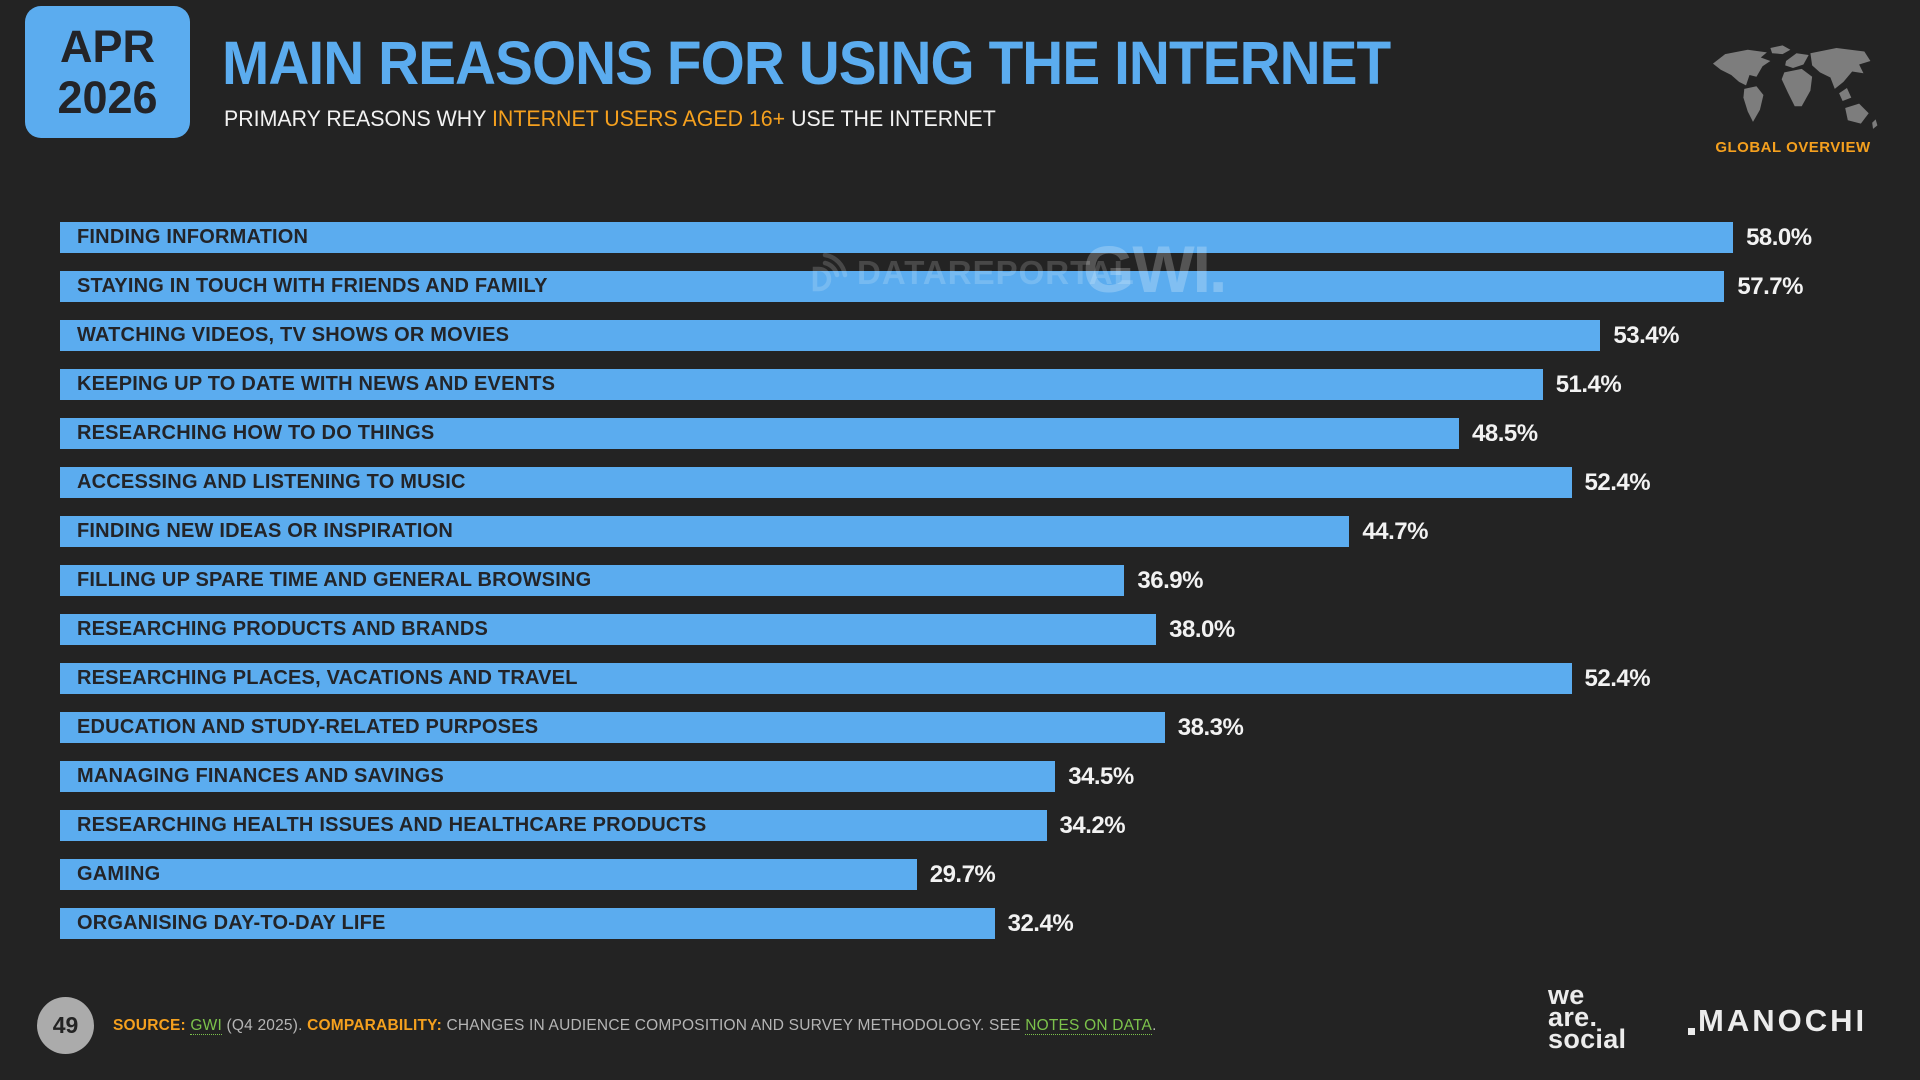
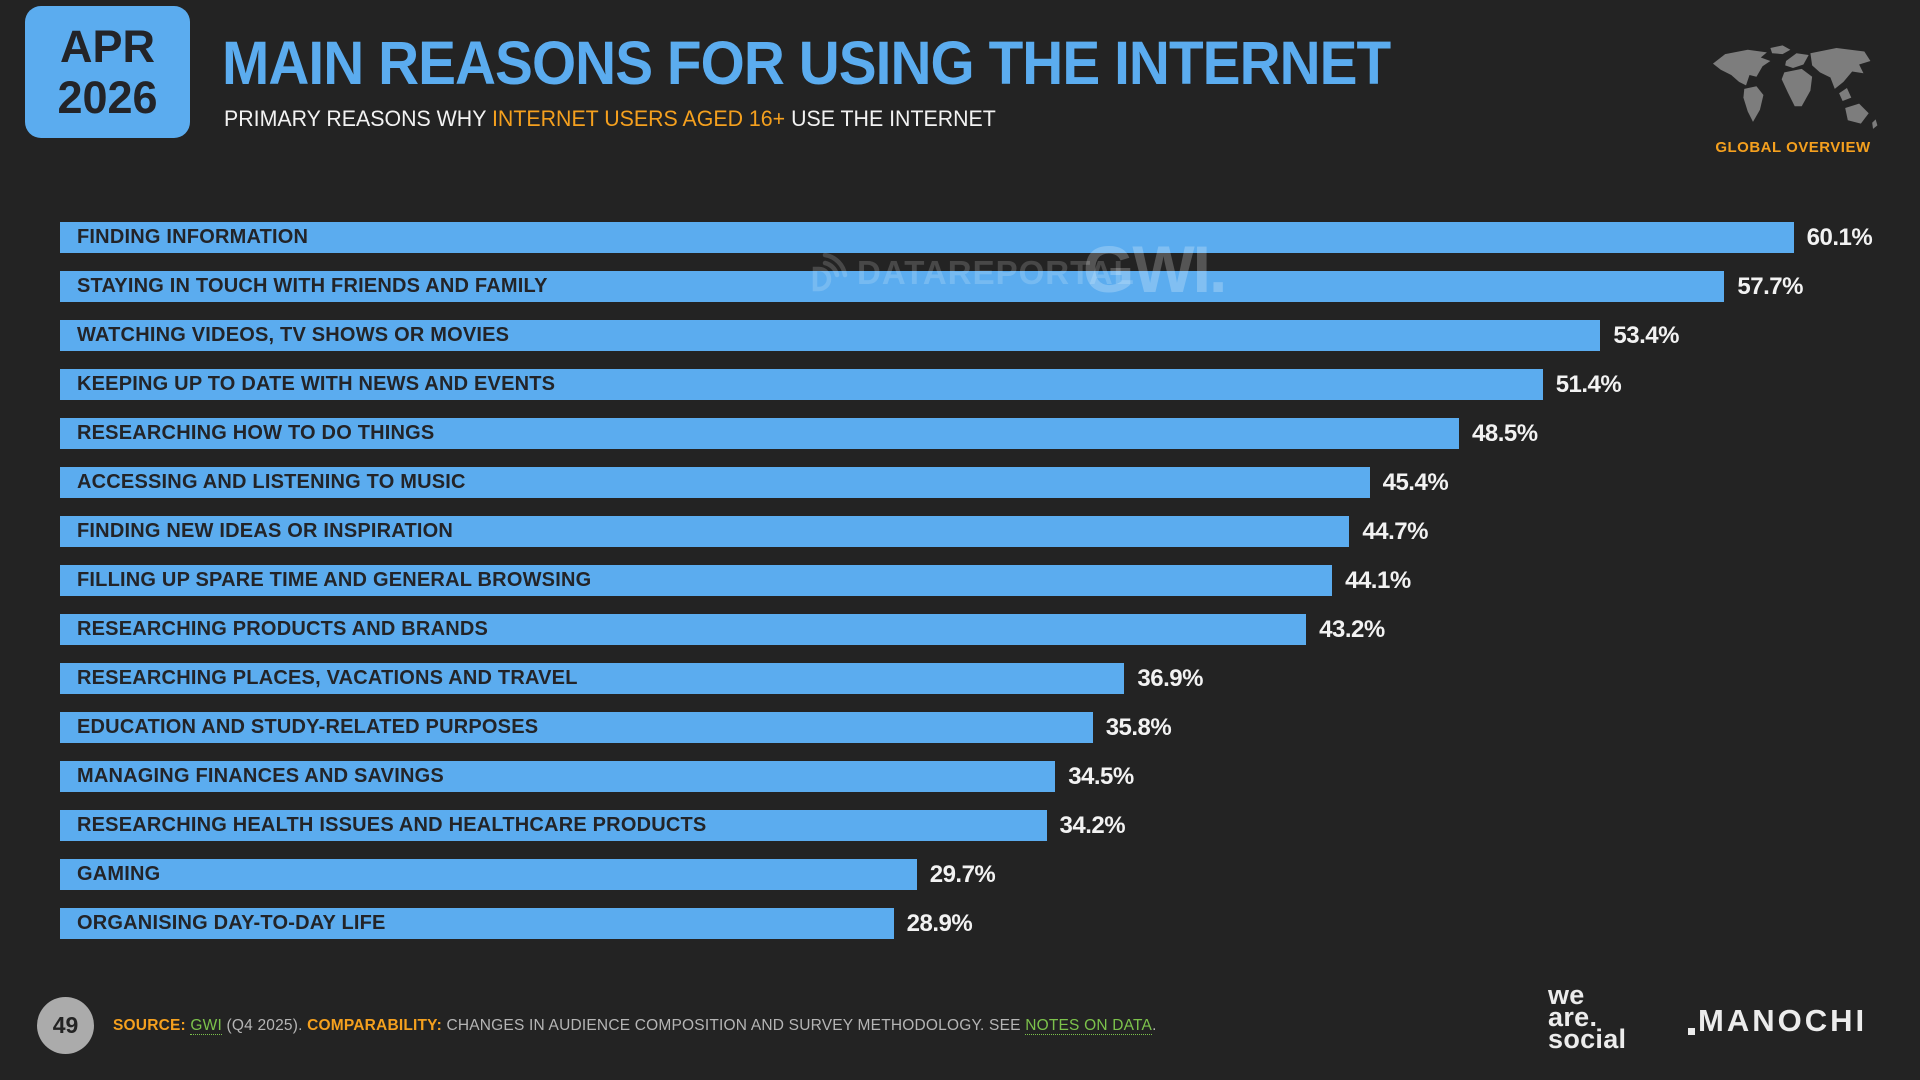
FINDING INFORMATION: 58.0% -> 60.1%
ACCESSING AND LISTENING TO MUSIC: 52.4% -> 45.4%
FILLING UP SPARE TIME AND GENERAL BROWSING: 36.9% -> 44.1%
RESEARCHING PRODUCTS AND BRANDS: 38.0% -> 43.2%
RESEARCHING PLACES, VACATIONS AND TRAVEL: 52.4% -> 36.9%
EDUCATION AND STUDY-RELATED PURPOSES: 38.3% -> 35.8%
ORGANISING DAY-TO-DAY LIFE: 32.4% -> 28.9%
